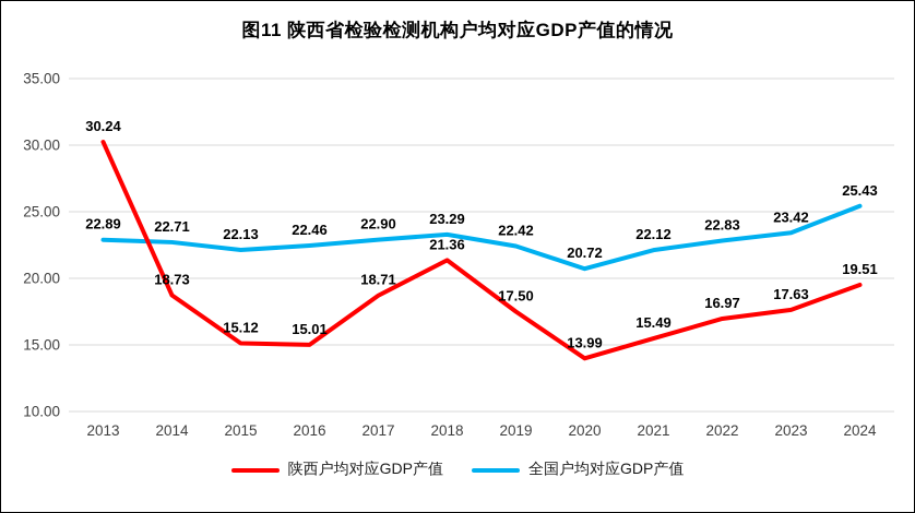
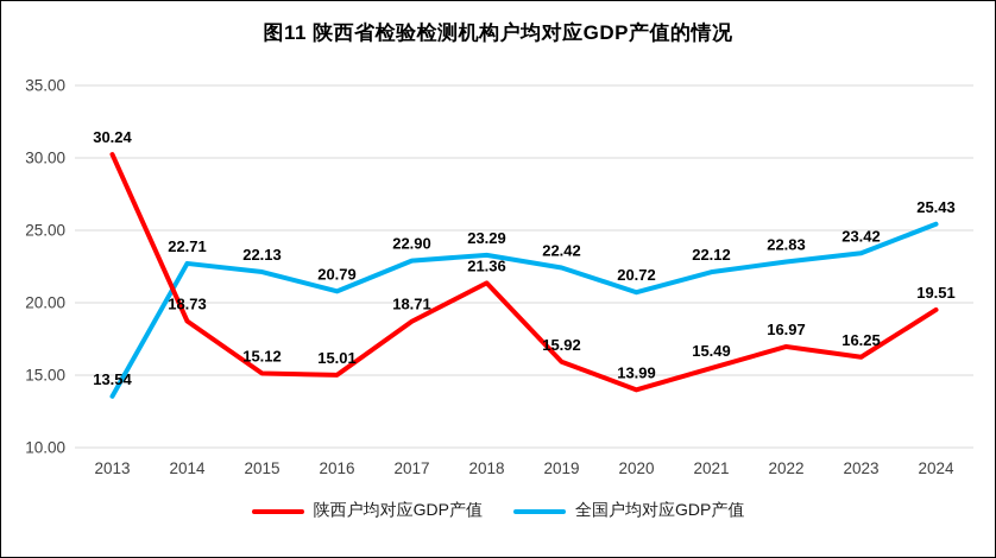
全国户均对应GDP产值/2013: 22.89 -> 13.54
全国户均对应GDP产值/2016: 22.46 -> 20.79
陕西户均对应GDP产值/2019: 17.50 -> 15.92
陕西户均对应GDP产值/2023: 17.63 -> 16.25
